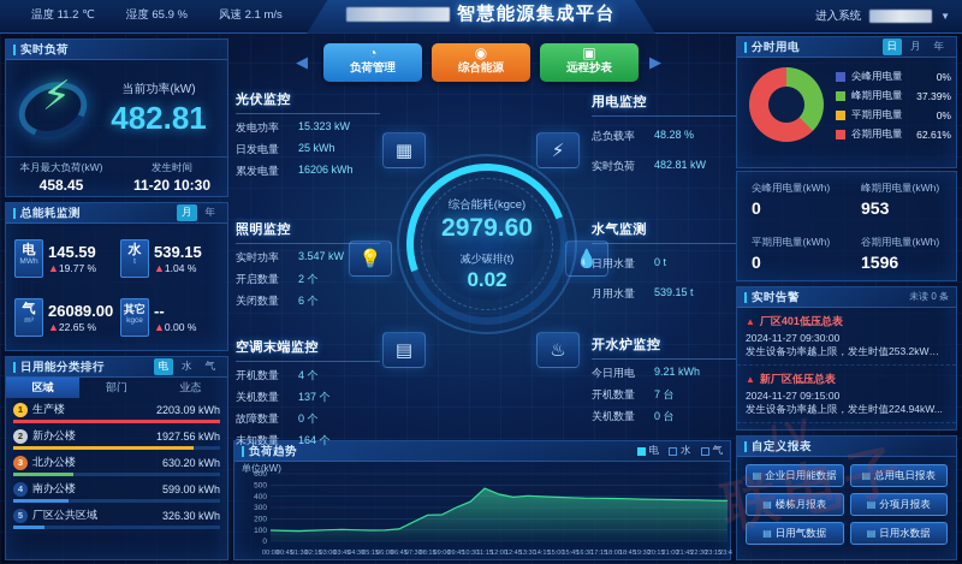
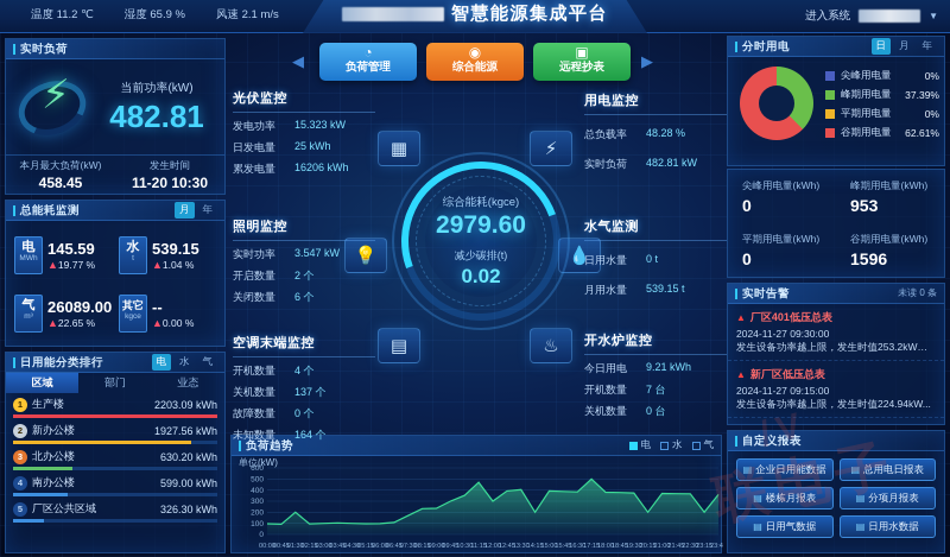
01:30: 100 -> 200
12:00: 400 -> 300
14:15: 400 -> 200
17:15: 400 -> 500
20:15: 400 -> 200
23:15: 400 -> 200
